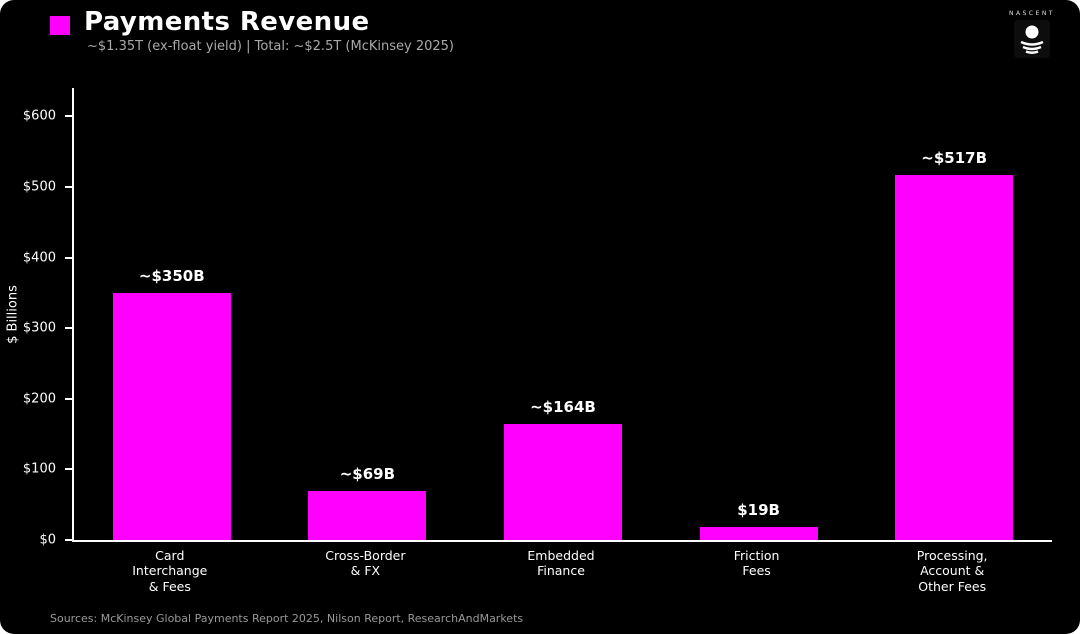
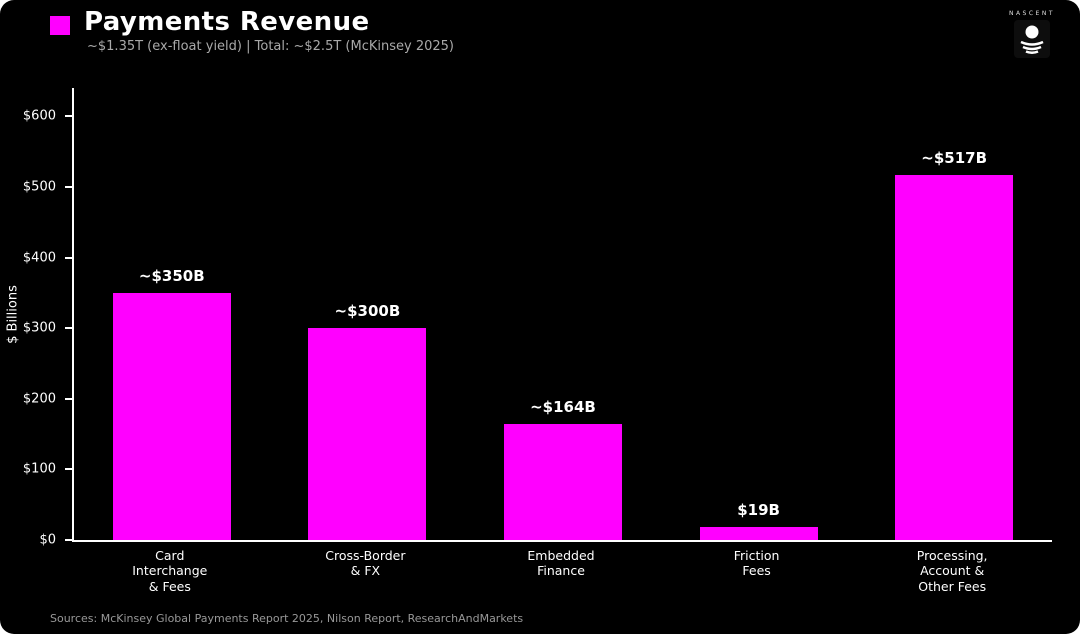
Cross-Border & FX: 69 -> 300
